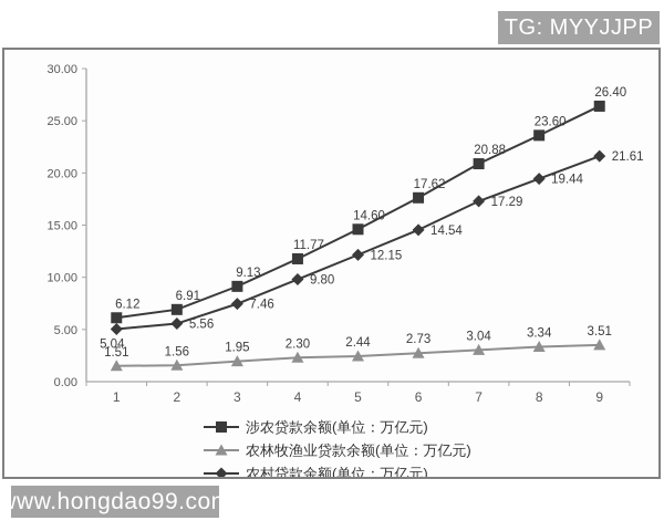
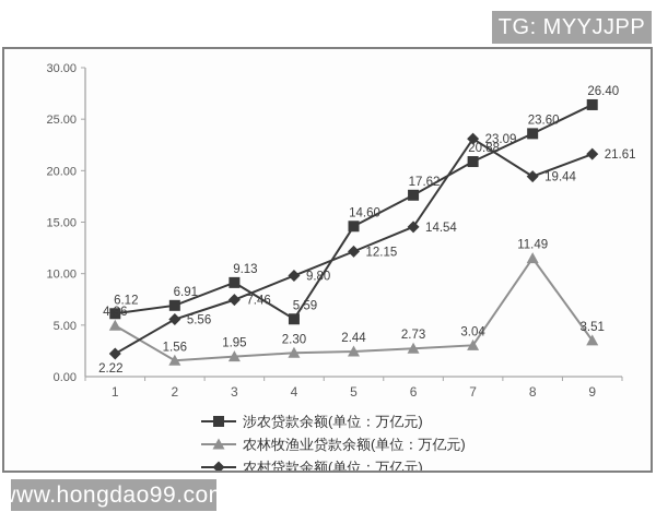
农林牧渔业贷款余额(单位：万亿元)/1: 1.51 -> 4.96
农村贷款余额(单位：万亿元)/1: 5.04 -> 2.22
涉农贷款余额(单位：万亿元)/4: 11.77 -> 5.59
农村贷款余额(单位：万亿元)/7: 17.29 -> 23.09
农林牧渔业贷款余额(单位：万亿元)/8: 3.34 -> 11.49
